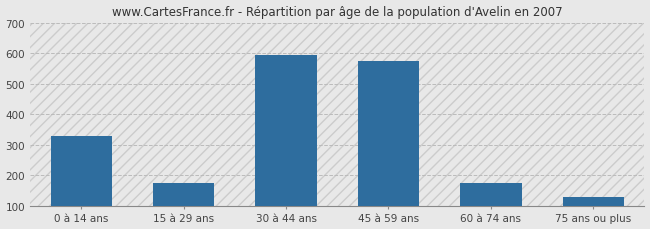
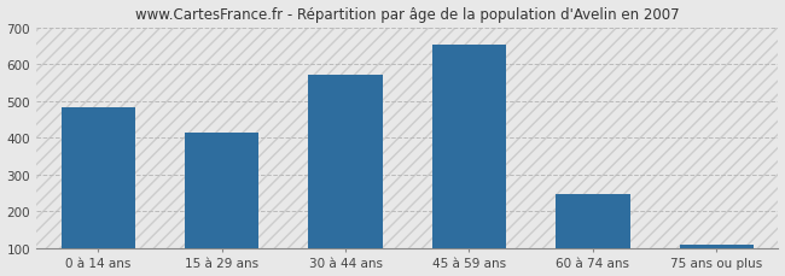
0 à 14 ans: 330 -> 483
15 à 29 ans: 175 -> 415
30 à 44 ans: 595 -> 572
45 à 59 ans: 575 -> 655
60 à 74 ans: 175 -> 248
75 ans ou plus: 130 -> 108
